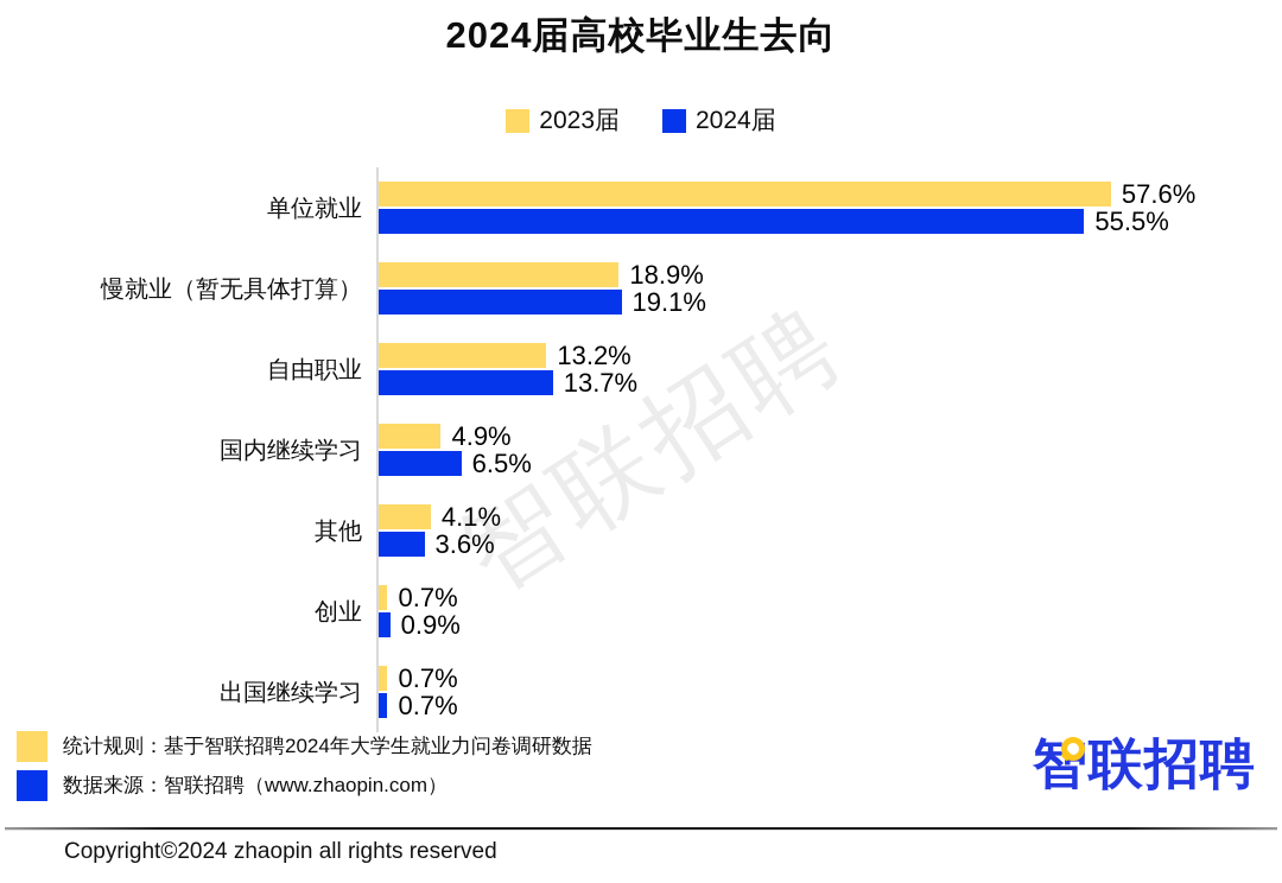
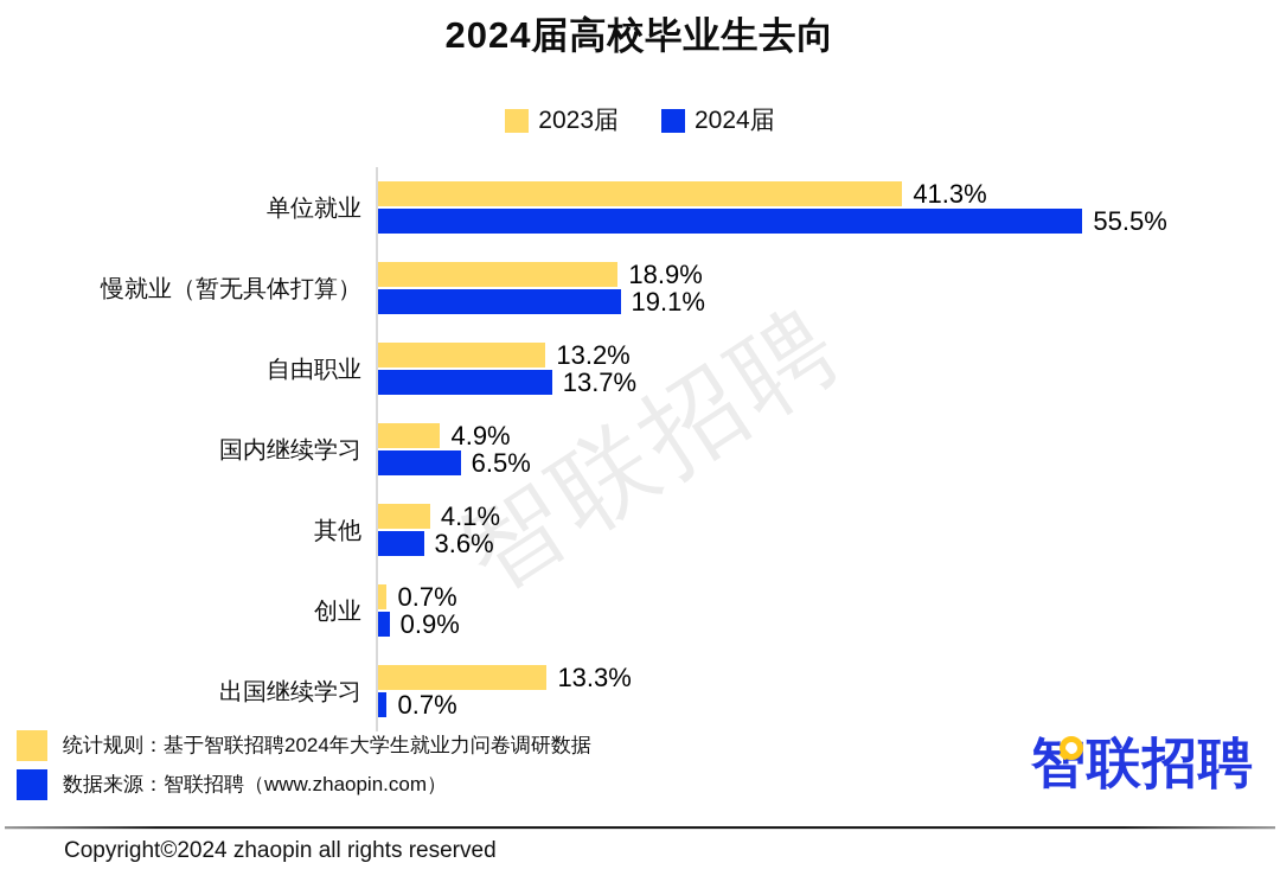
2023届/单位就业: 57.6% -> 41.3%
2023届/出国继续学习: 0.7% -> 13.3%
